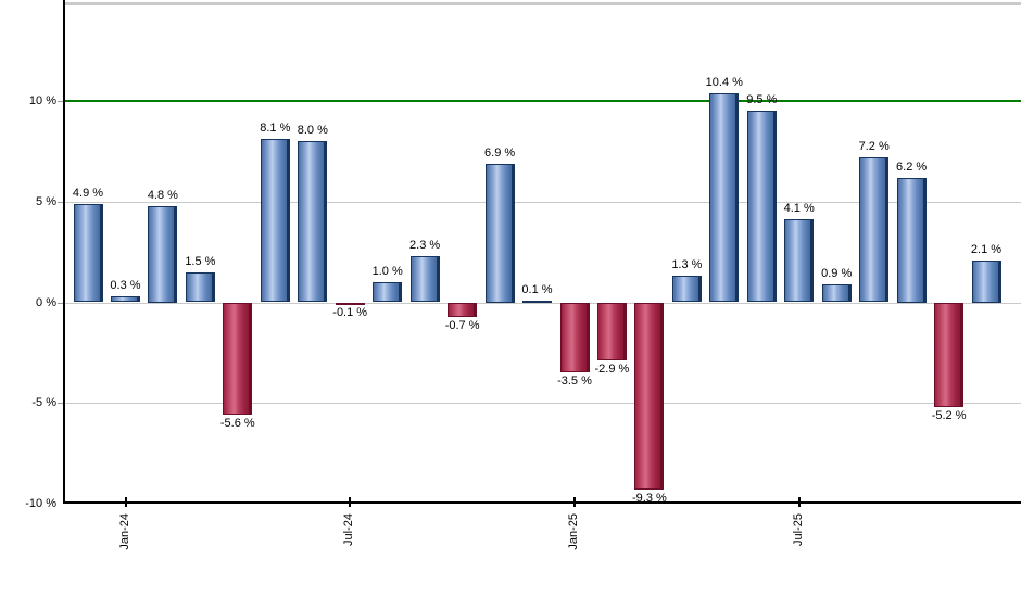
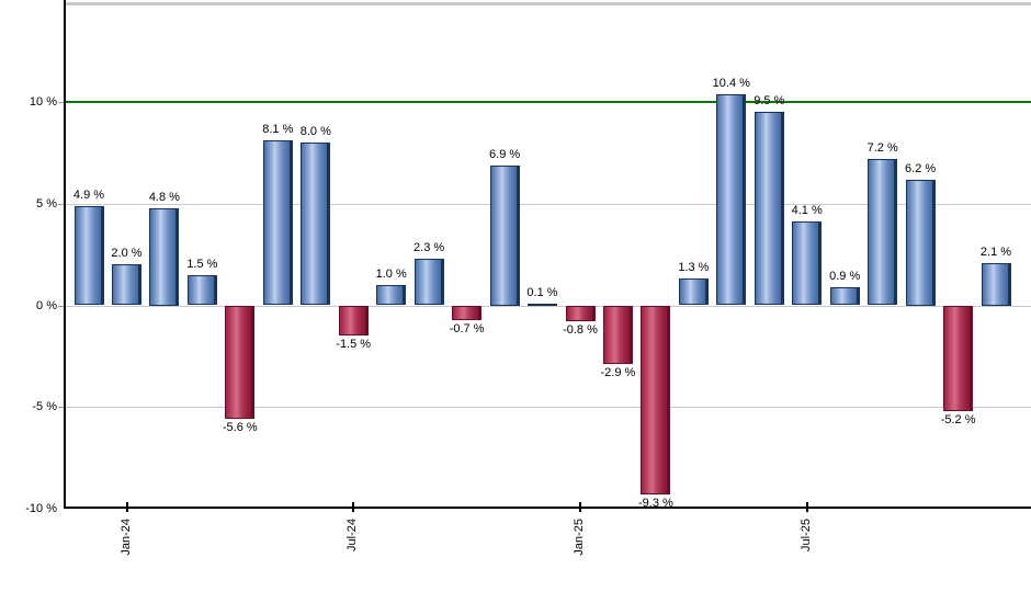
Jan-24: 0.3 -> 2.0
Jul-24: -0.1 -> -1.5
Jan-25: -3.5 -> -0.8
